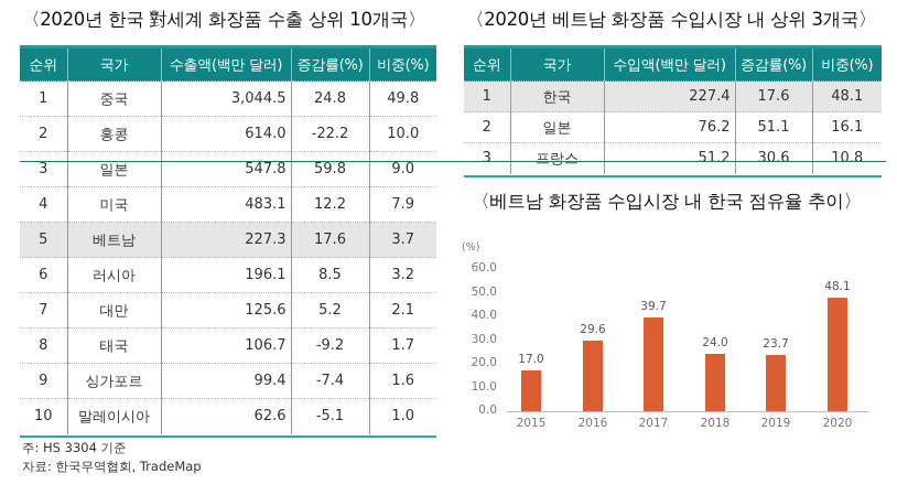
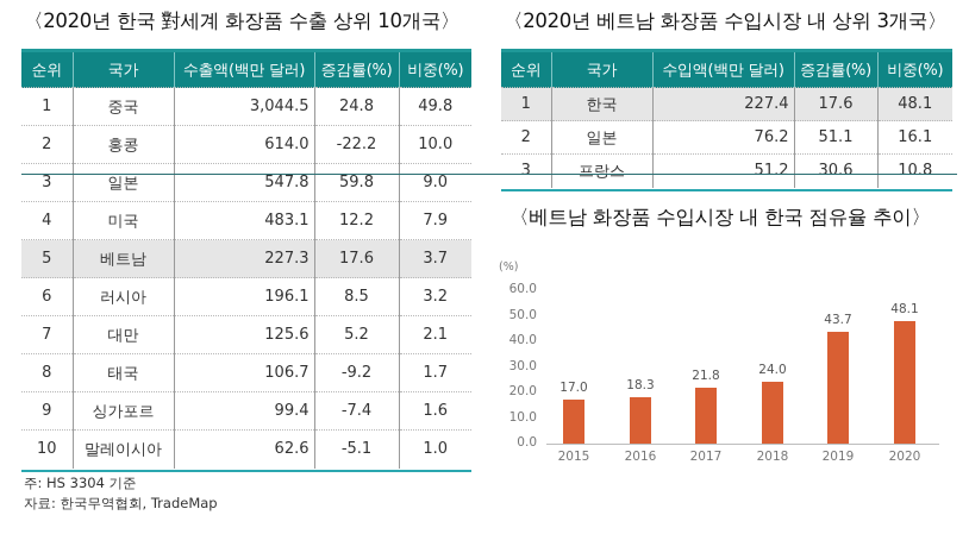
2016: 29.6 -> 18.3
2017: 39.7 -> 21.8
2019: 23.7 -> 43.7
